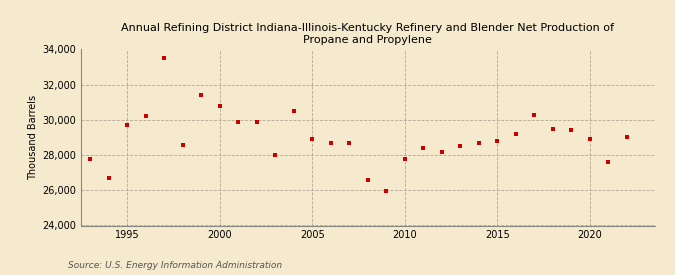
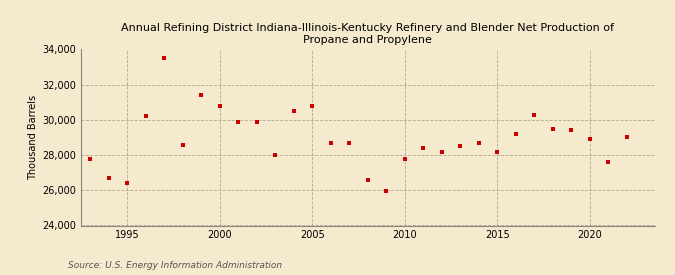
1995: 29,700 -> 26,400
2005: 28,900 -> 30,800
2015: 28,800 -> 28,200
